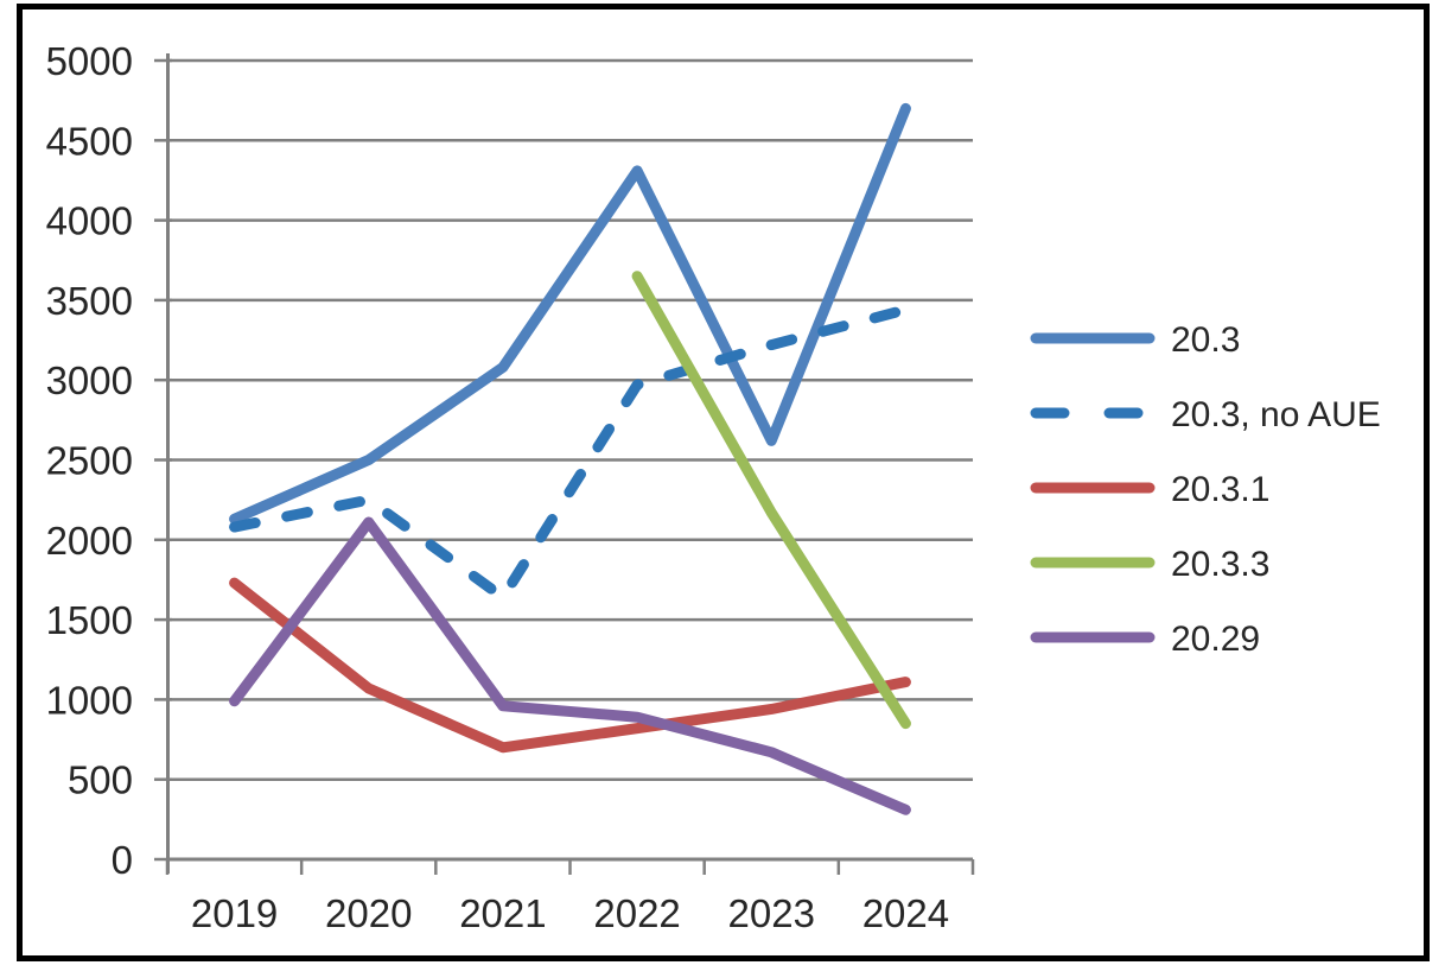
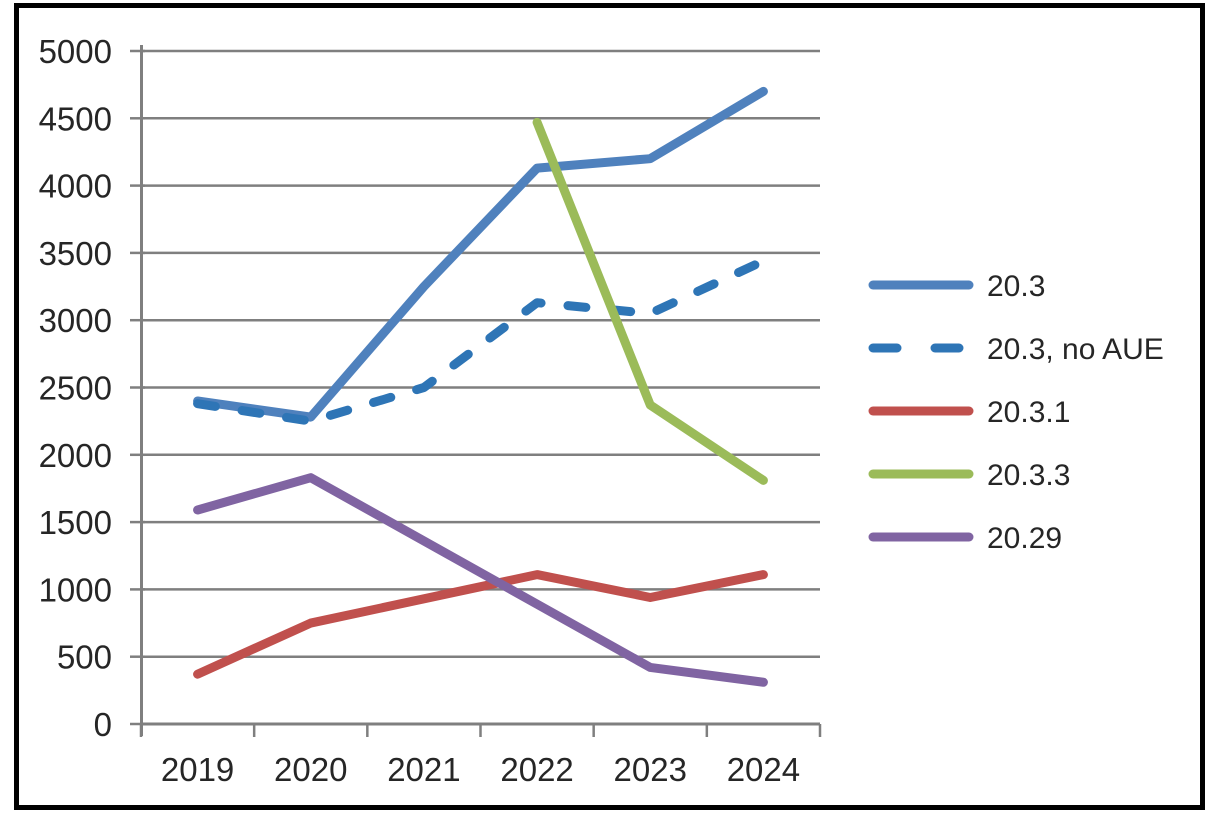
20.3/2019: 2130 -> 2400
20.3, no AUE/2019: 2080 -> 2380
20.3.1/2019: 1730 -> 370
20.29/2019: 990 -> 1590
20.3/2020: 2500 -> 2280
20.3.1/2020: 1070 -> 750
20.29/2020: 2110 -> 1830
20.3/2021: 3080 -> 3250
20.3, no AUE/2021: 1640 -> 2500
20.3.1/2021: 700 -> 930
20.29/2021: 960 -> 1360
20.3/2022: 4310 -> 4130
20.3, no AUE/2022: 2970 -> 3130
20.3.1/2022: 820 -> 1110
20.3.3/2022: 3650 -> 4470
20.3/2023: 2620 -> 4200
20.3, no AUE/2023: 3220 -> 3050
20.3.3/2023: 2170 -> 2370
20.29/2023: 670 -> 420
20.3.3/2024: 850 -> 1810
